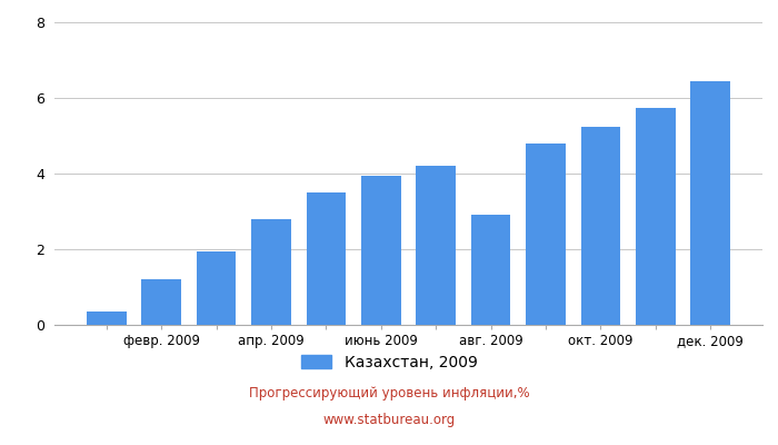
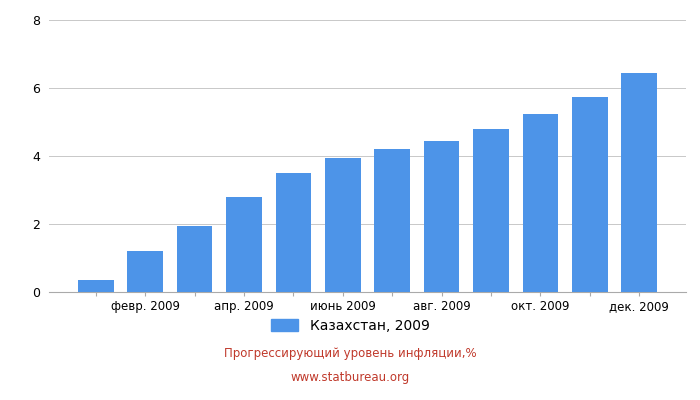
авг. 2009: 2.90 -> 4.45
